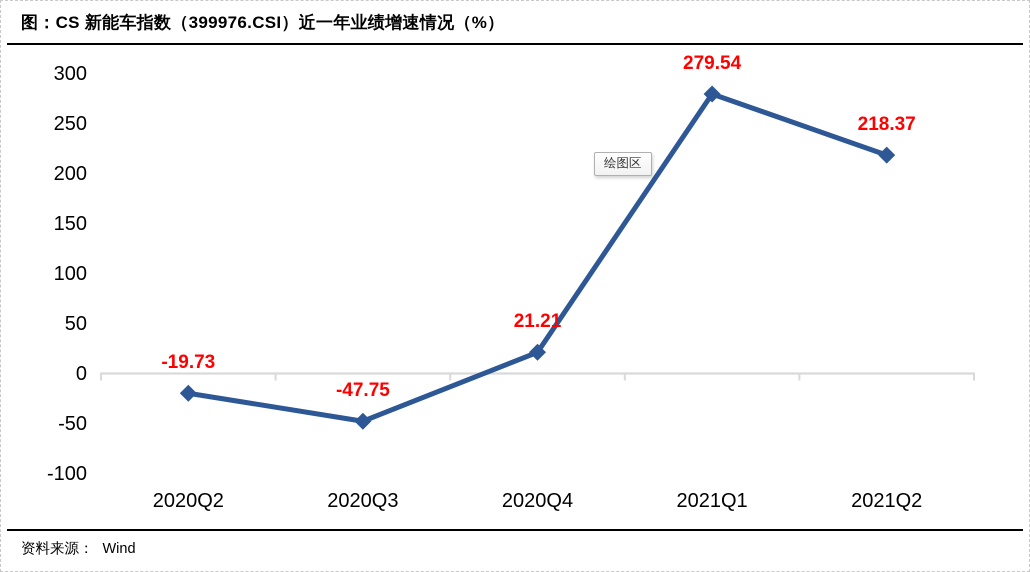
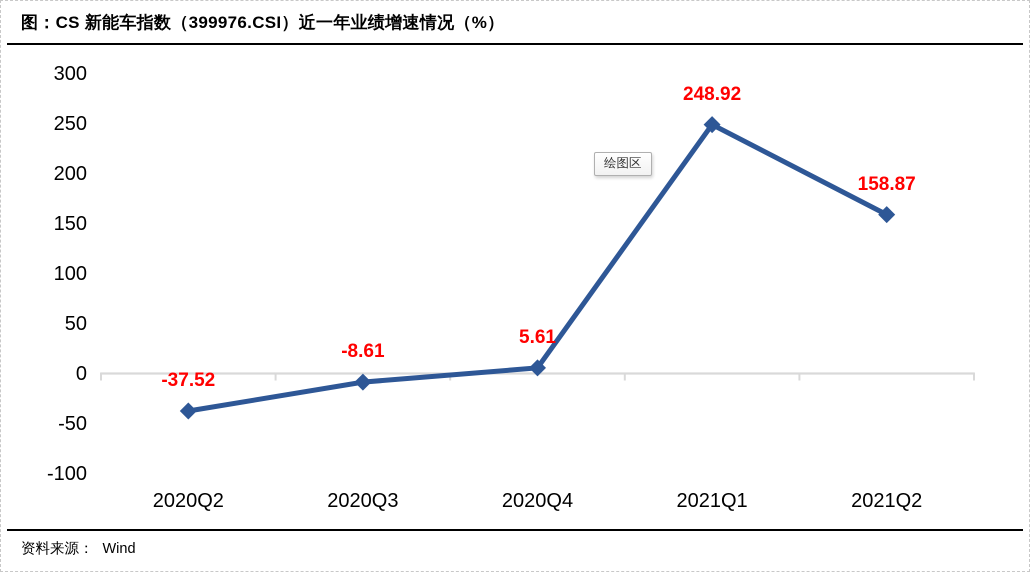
2020Q2: -19.73 -> -37.52
2020Q3: -47.75 -> -8.61
2020Q4: 21.21 -> 5.61
2021Q1: 279.54 -> 248.92
2021Q2: 218.37 -> 158.87
